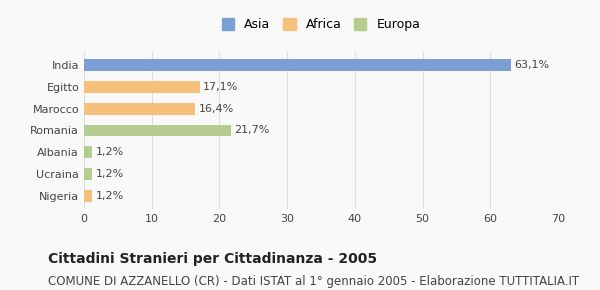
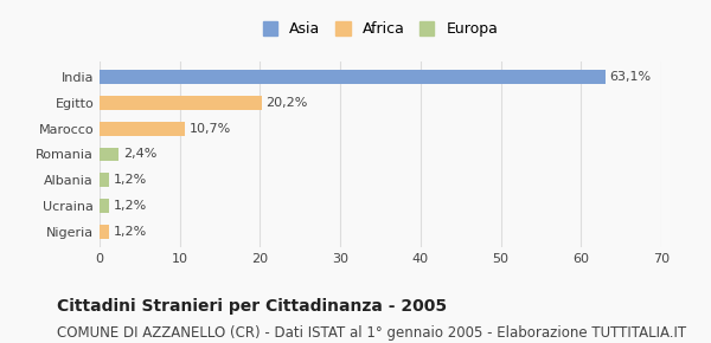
Egitto: 17,1% -> 20,2%
Marocco: 16,4% -> 10,7%
Romania: 21,7% -> 2,4%
